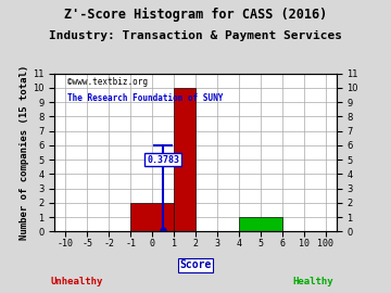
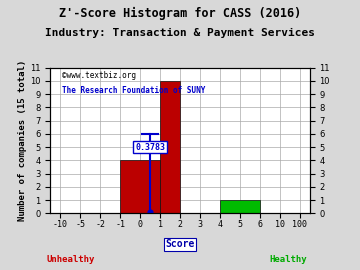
0: 2 -> 4
